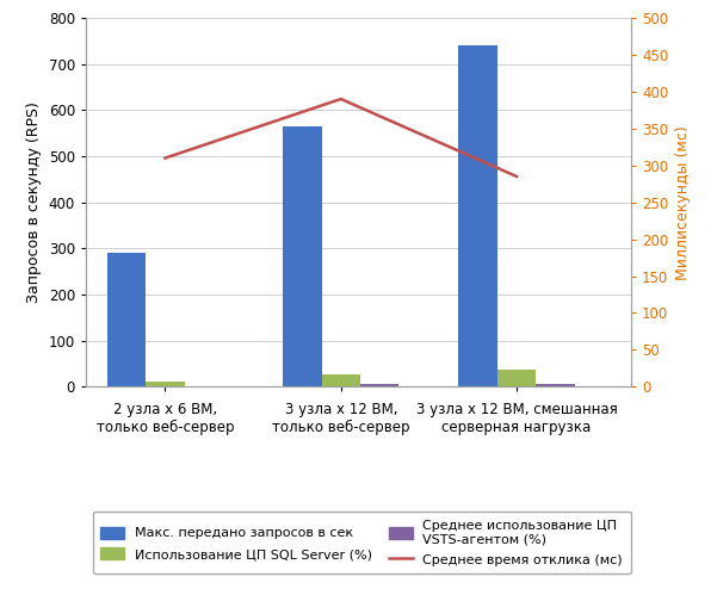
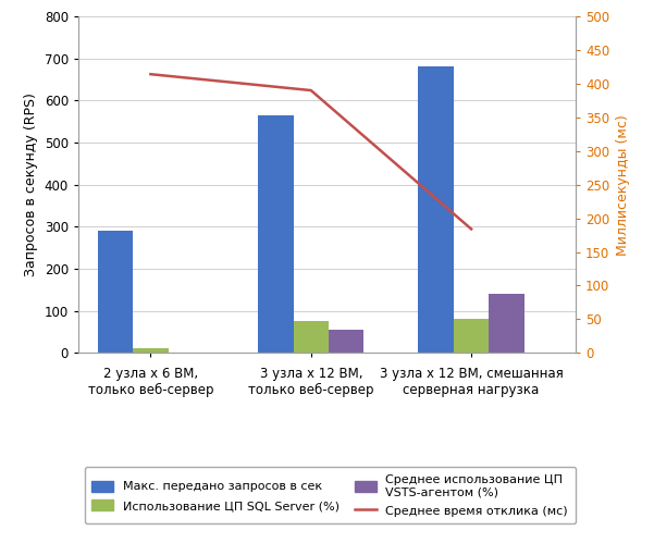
Среднее время отклика (мс)/2 узла x 6 ВМ, только веб-сервер: 310 -> 414
Использование ЦП SQL Server (%)/3 узла x 12 ВМ, только веб-сервер: 28 -> 75
Среднее использование ЦП VSTS-агентом (%)/3 узла x 12 ВМ, только веб-сервер: 5 -> 55
Макс. передано запросов в сек/3 узла x 12 ВМ, смешанная серверная нагрузка: 740 -> 680
Использование ЦП SQL Server (%)/3 узла x 12 ВМ, смешанная серверная нагрузка: 38 -> 80
Среднее время отклика (мс)/3 узла x 12 ВМ, смешанная серверная нагрузка: 285 -> 184
Среднее использование ЦП VSTS-агентом (%)/3 узла x 12 ВМ, смешанная серверная нагрузка: 5 -> 140
